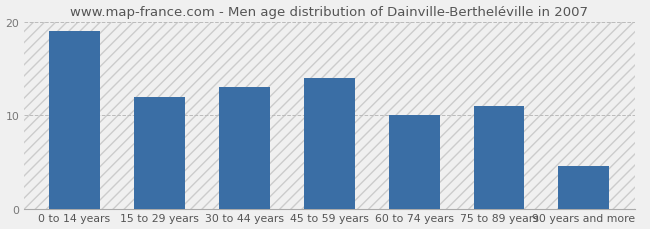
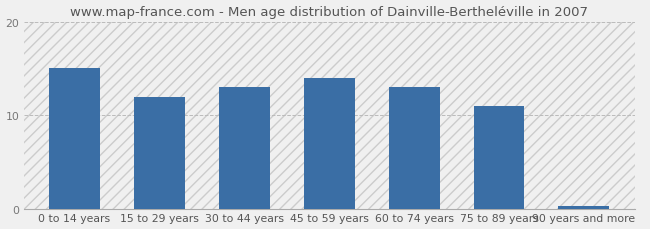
0 to 14 years: 19.0 -> 15.0
60 to 74 years: 10.0 -> 13.0
90 years and more: 4.6 -> 0.3
